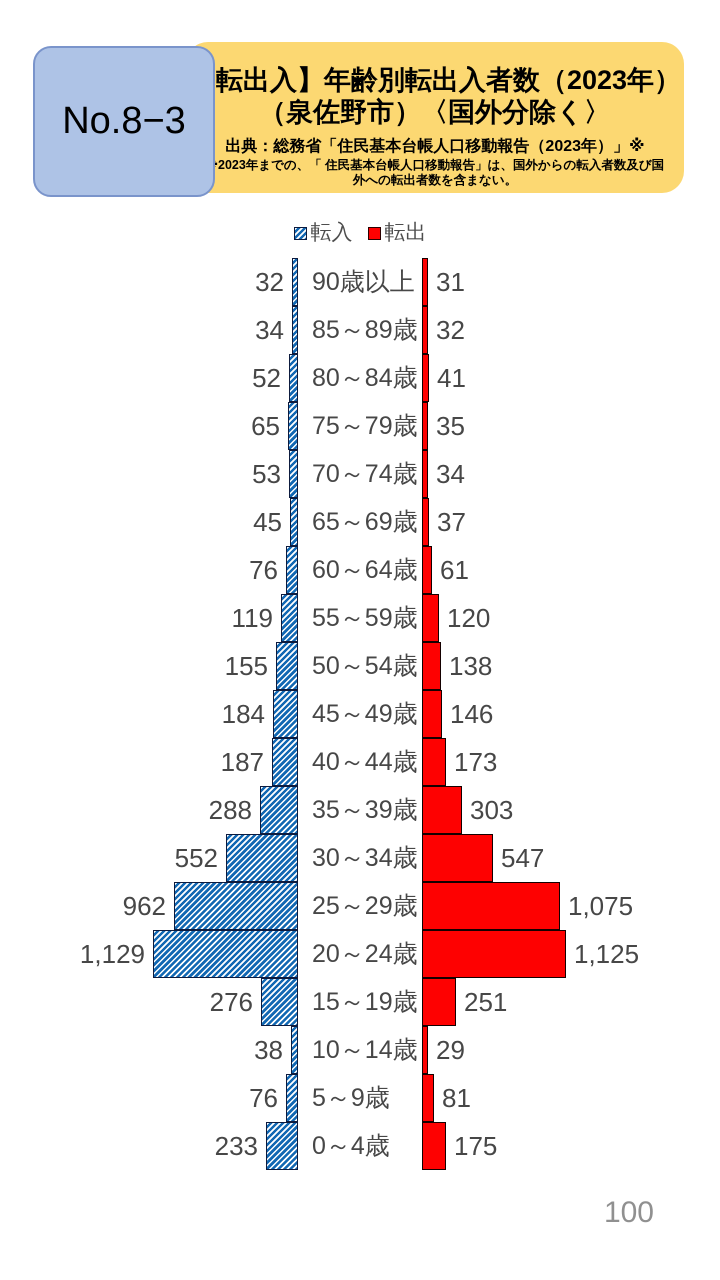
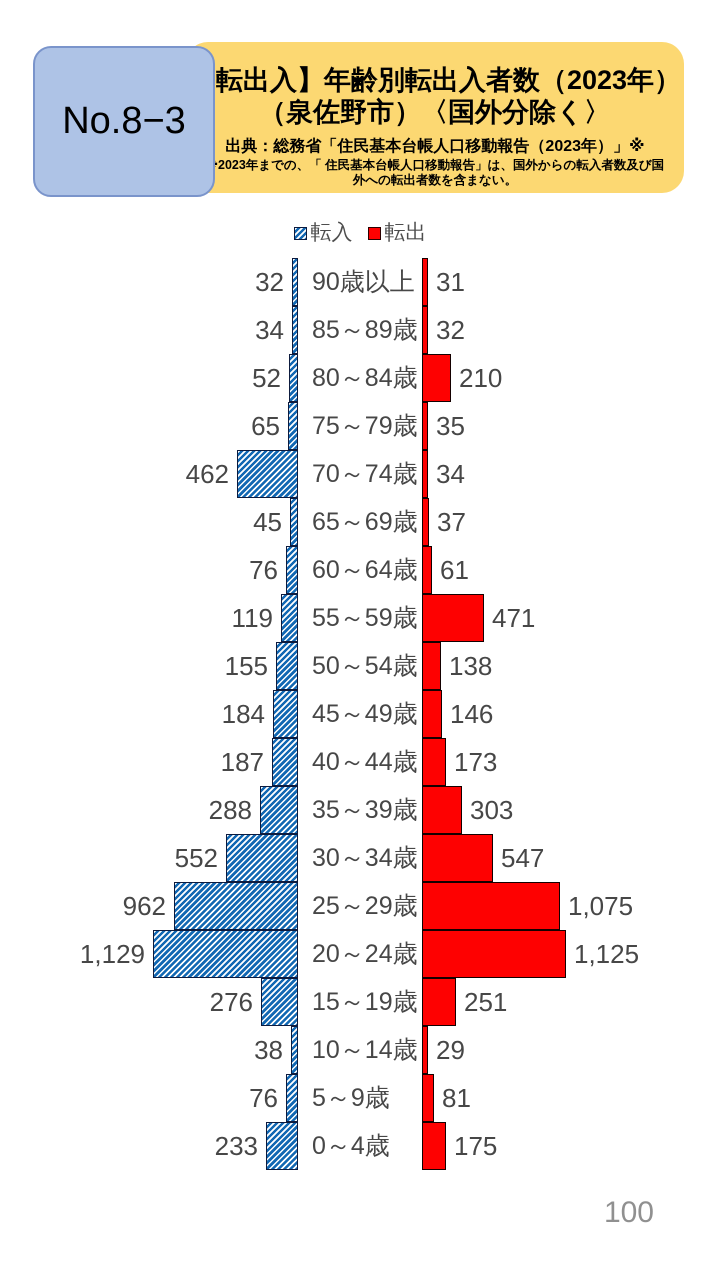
転出/80～84歳: 41 -> 210
転入/70～74歳: 53 -> 462
転出/55～59歳: 120 -> 471
